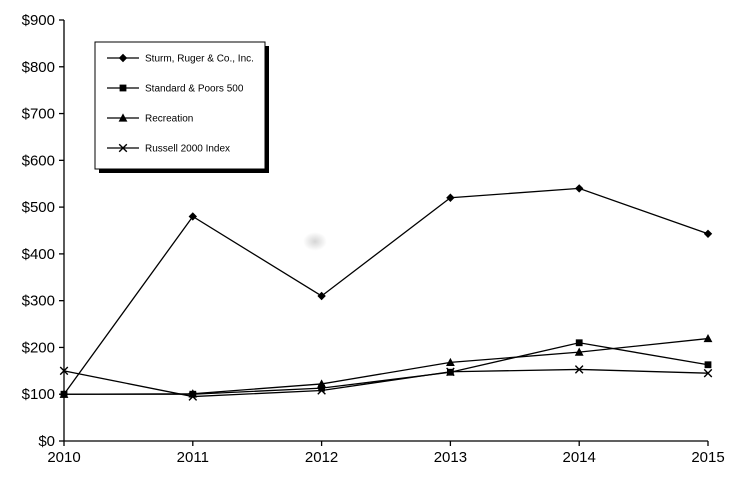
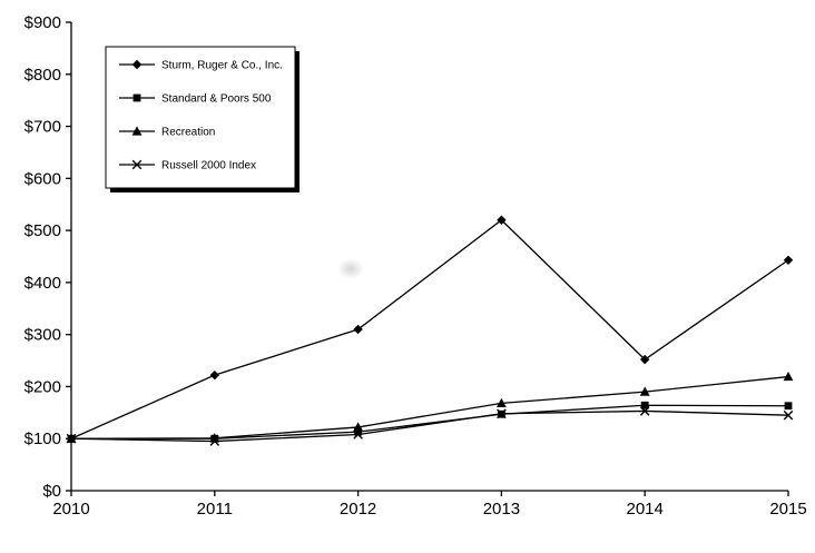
Russell 2000 Index/2010: $150 -> $100
Sturm, Ruger & Co., Inc./2011: $480 -> $220
Sturm, Ruger & Co., Inc./2014: $540 -> $250
Standard & Poors 500/2014: $210 -> $160
